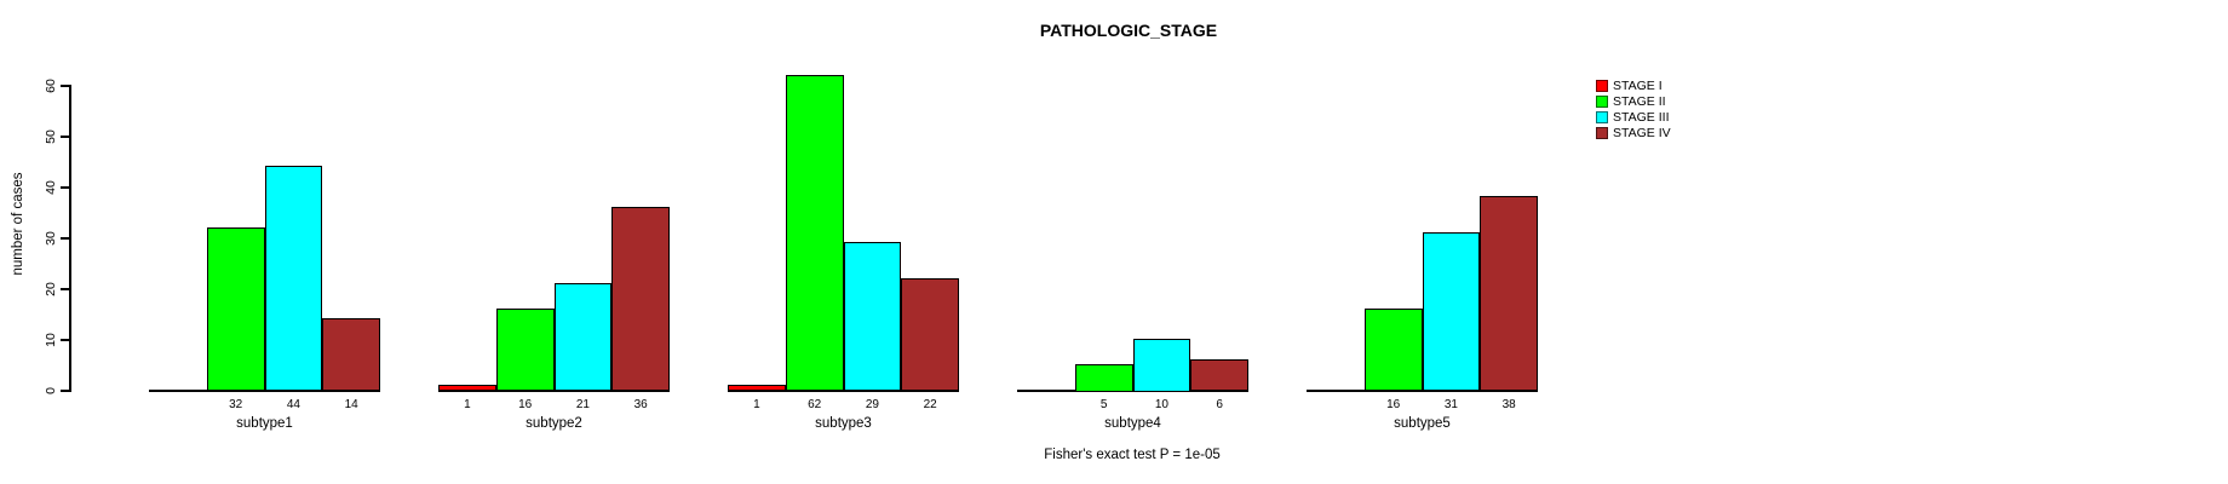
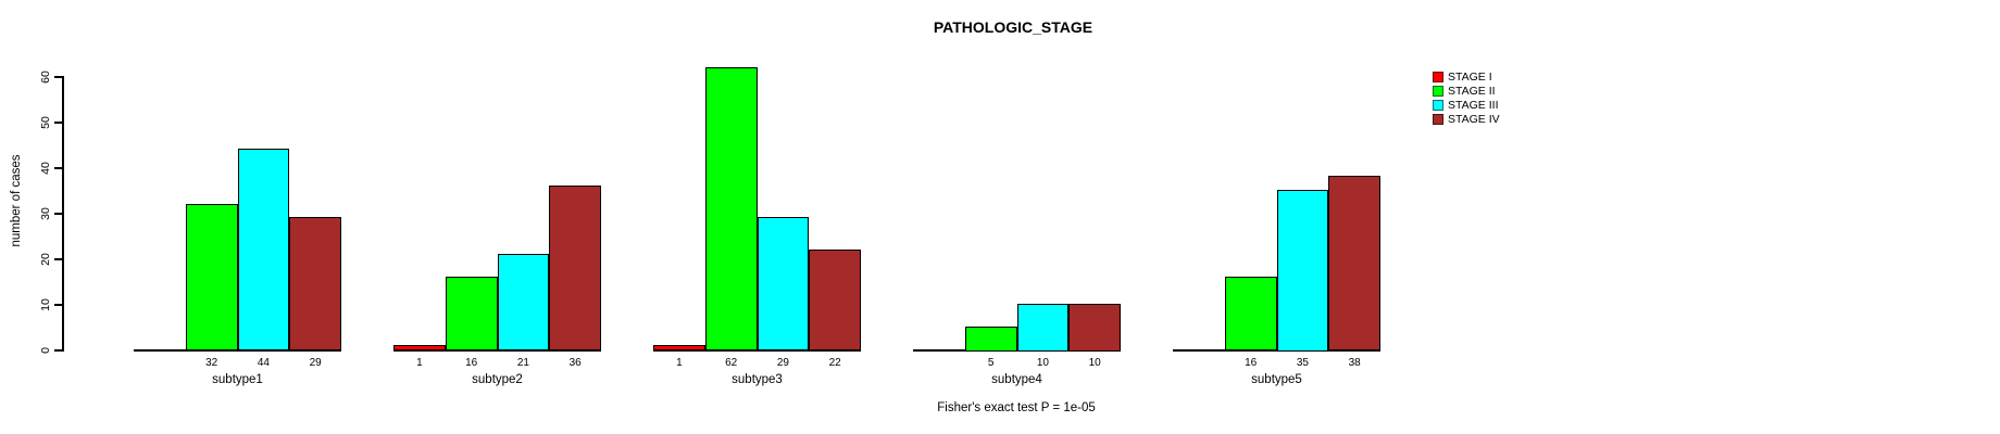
STAGE IV/subtype1: 14 -> 29
STAGE IV/subtype4: 6 -> 10
STAGE III/subtype5: 31 -> 35
